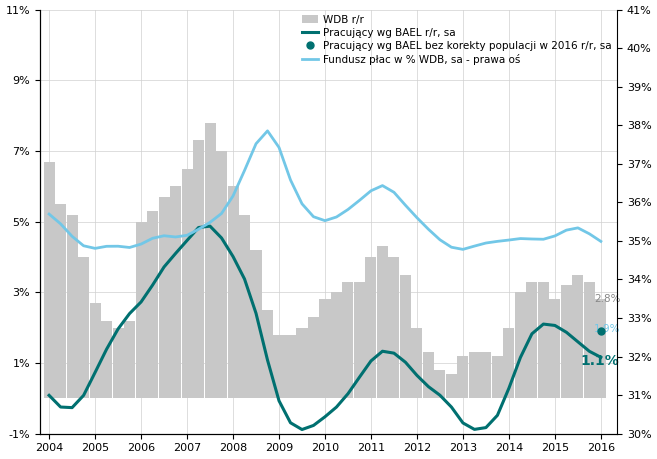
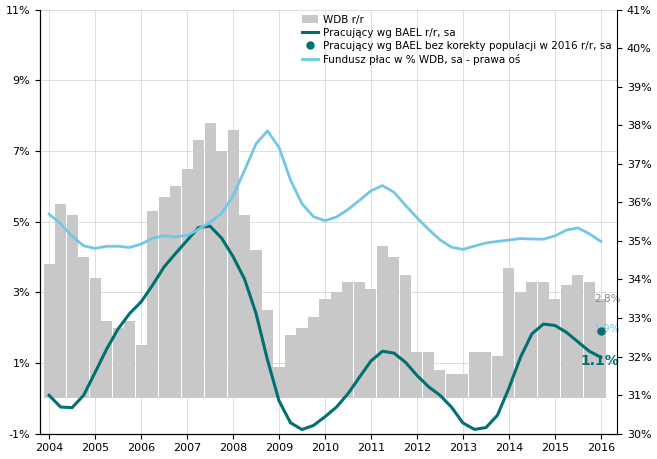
WDB r/r/2004: 6.7% -> 3.8%
WDB r/r/2005: 2.7% -> 3.4%
WDB r/r/2006: 5.0% -> 1.5%
WDB r/r/2008: 6.0% -> 7.6%
WDB r/r/2009: 1.8% -> 0.9%
WDB r/r/2011: 4.0% -> 3.1%
WDB r/r/2012: 2.0% -> 1.3%
WDB r/r/2013: 1.2% -> 0.7%
WDB r/r/2014: 2.0% -> 3.7%
